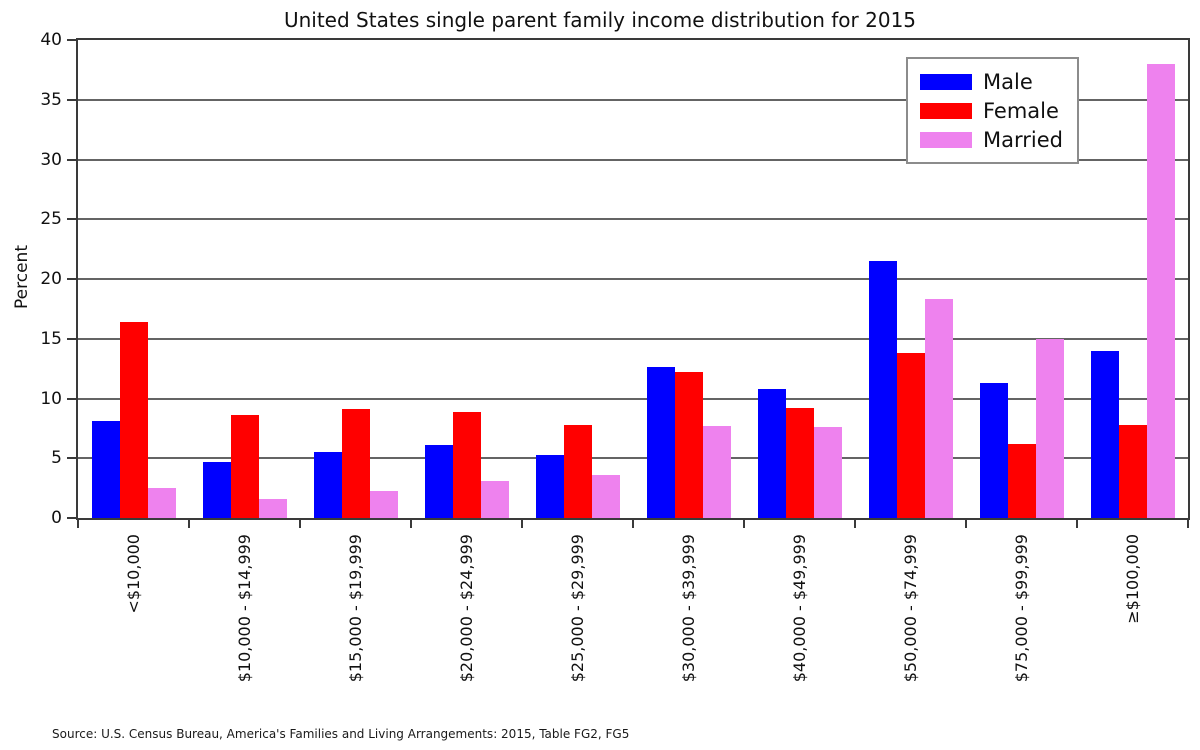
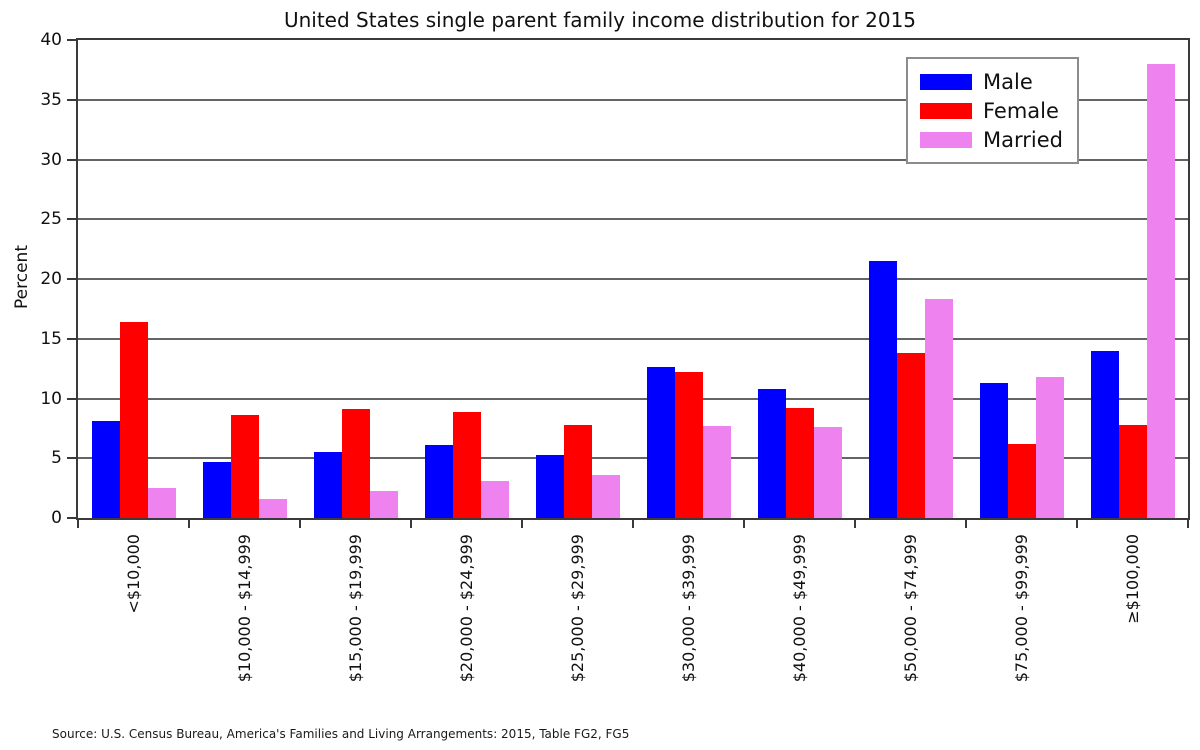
Married/$75,000 - $99,999: 15.0 -> 11.8
